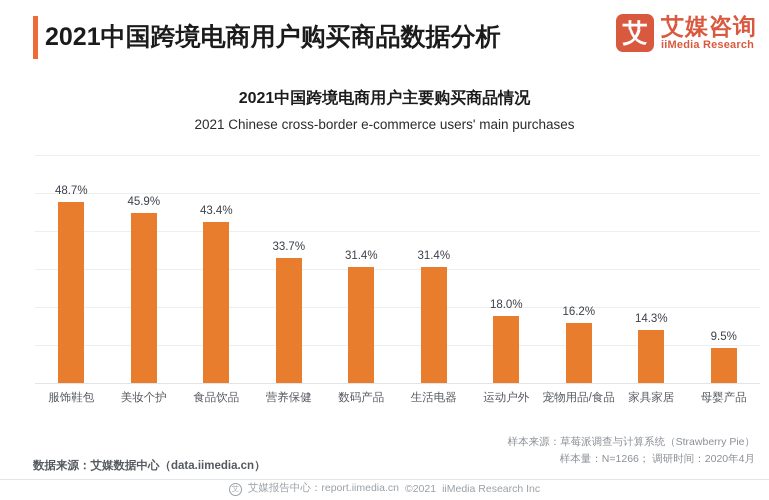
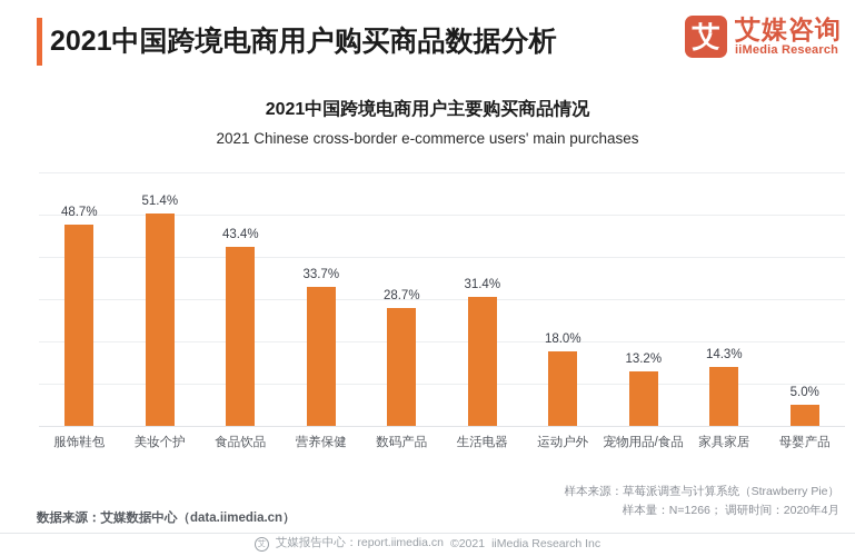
美妆个护: 45.9% -> 51.4%
数码产品: 31.4% -> 28.7%
宠物用品/食品: 16.2% -> 13.2%
母婴产品: 9.5% -> 5.0%
